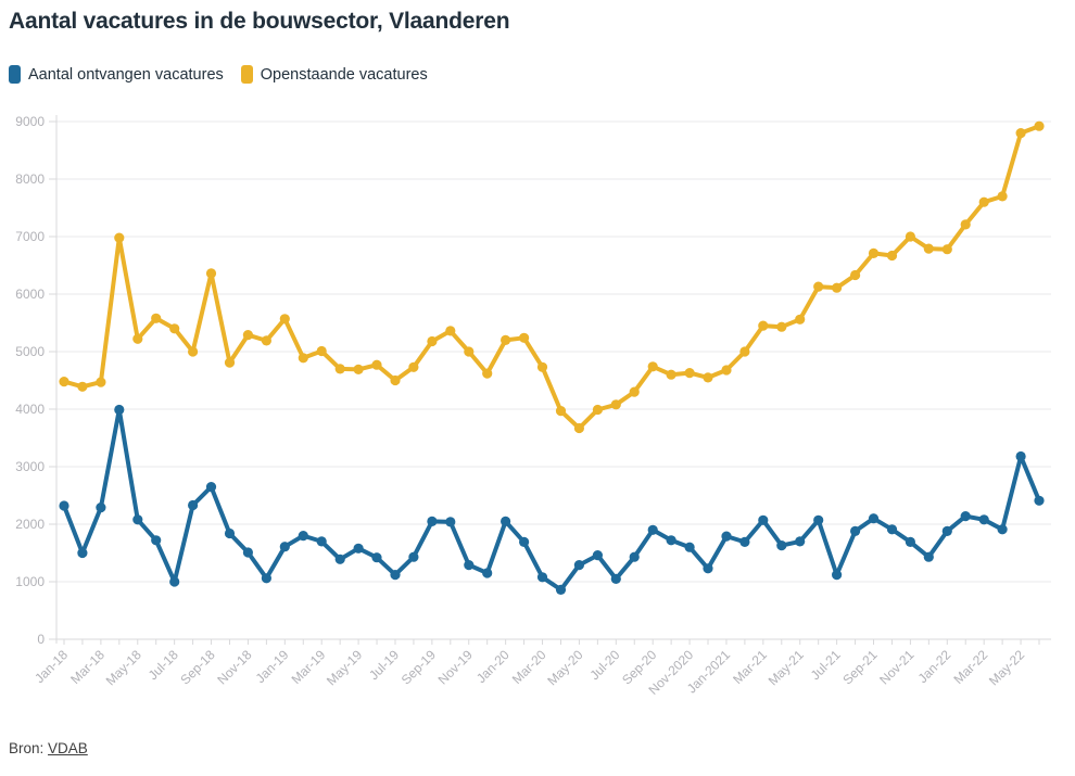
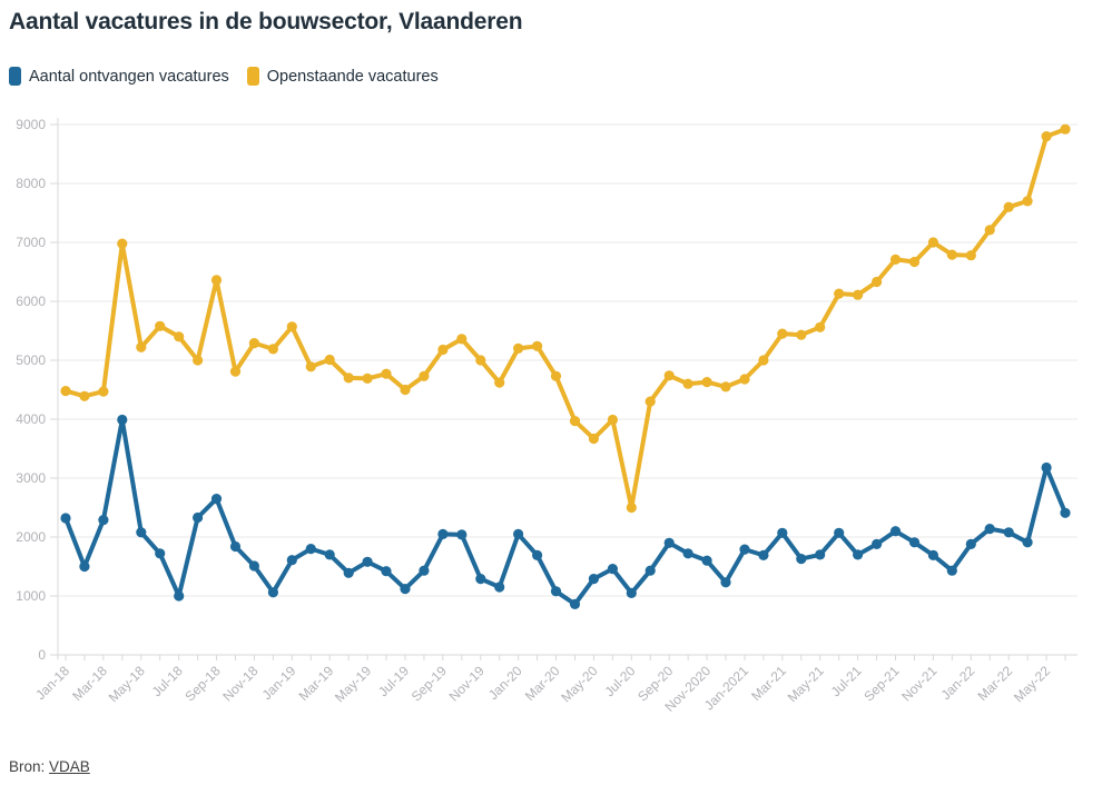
Openstaande vacatures/Jul-20: 4100 -> 2500
Aantal ontvangen vacatures/Jul-21: 1100 -> 1700
